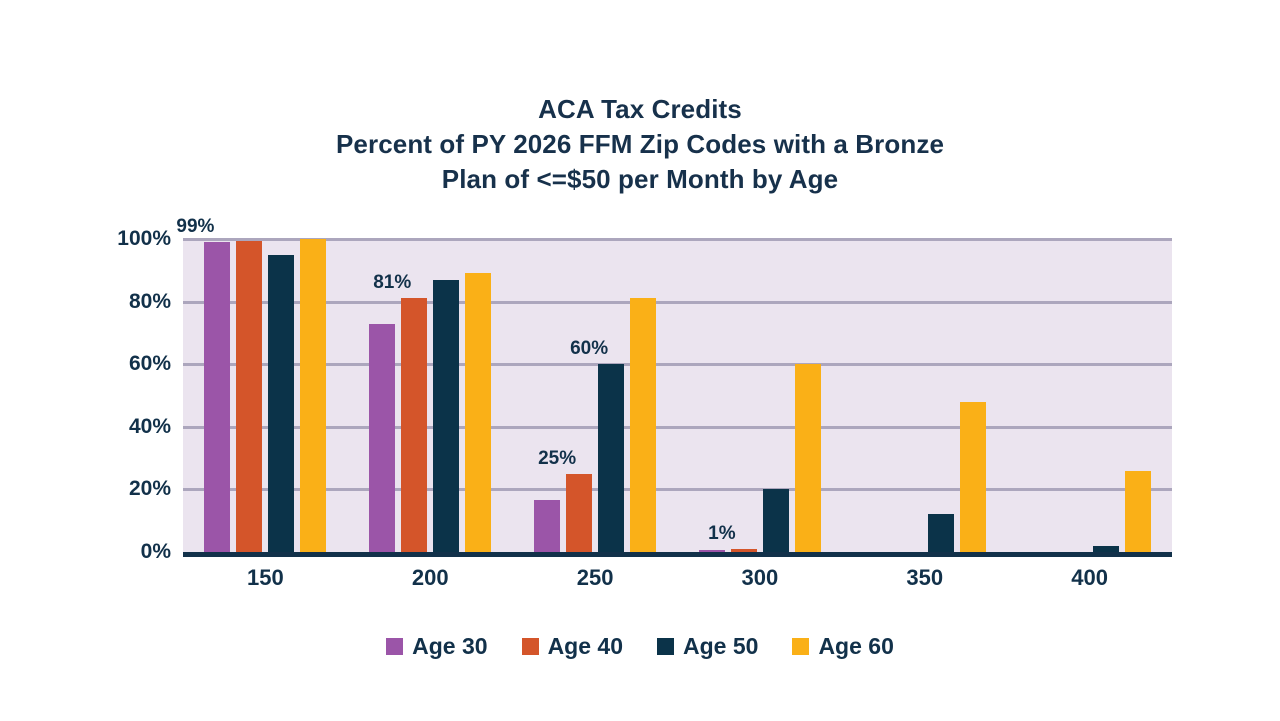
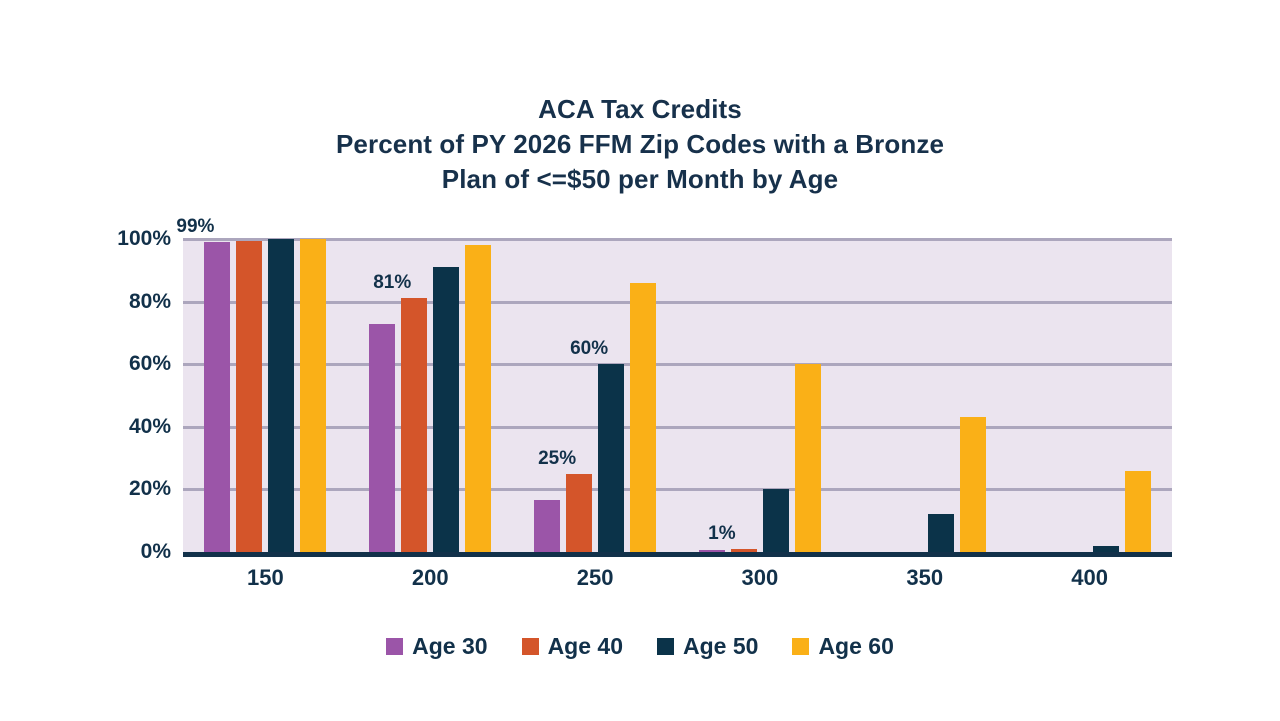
Age 50/150: 95% -> 100%
Age 50/200: 87% -> 91%
Age 60/200: 89% -> 98%
Age 60/250: 81% -> 86%
Age 60/350: 48% -> 43%
